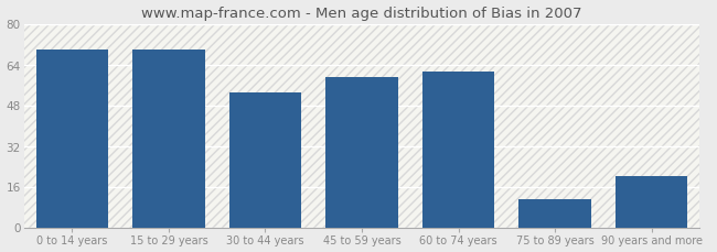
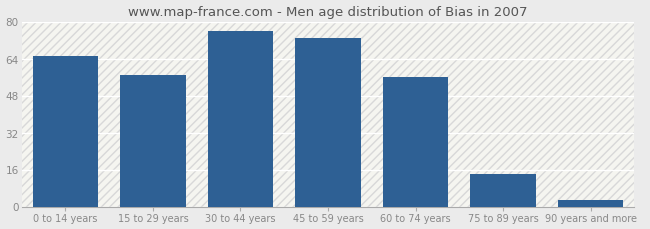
0 to 14 years: 70 -> 65
15 to 29 years: 70 -> 57
30 to 44 years: 53 -> 76
45 to 59 years: 59 -> 73
60 to 74 years: 61 -> 56
75 to 89 years: 11 -> 14
90 years and more: 20 -> 3
